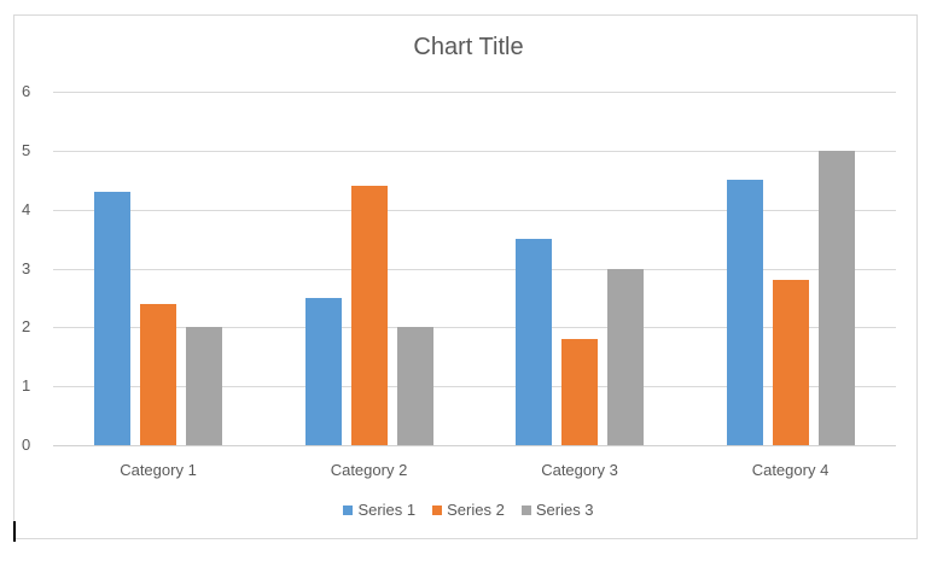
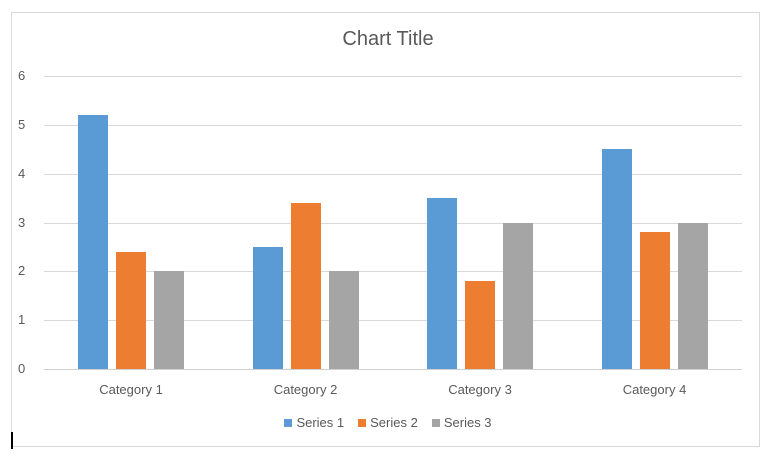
Series 1/Category 1: 4.3 -> 5.2
Series 2/Category 2: 4.4 -> 3.4
Series 3/Category 4: 5 -> 3
